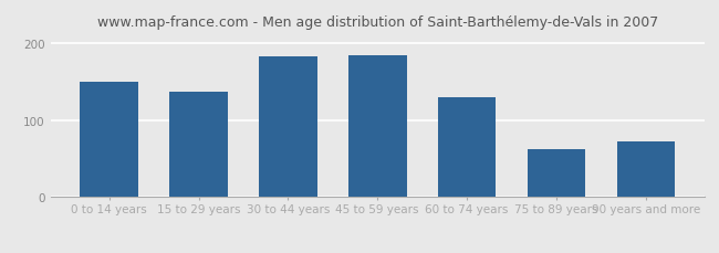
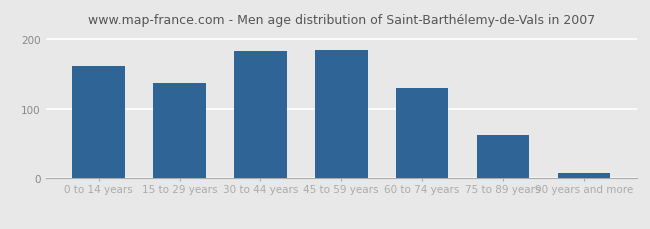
0 to 14 years: 150 -> 162
90 years and more: 72 -> 8
